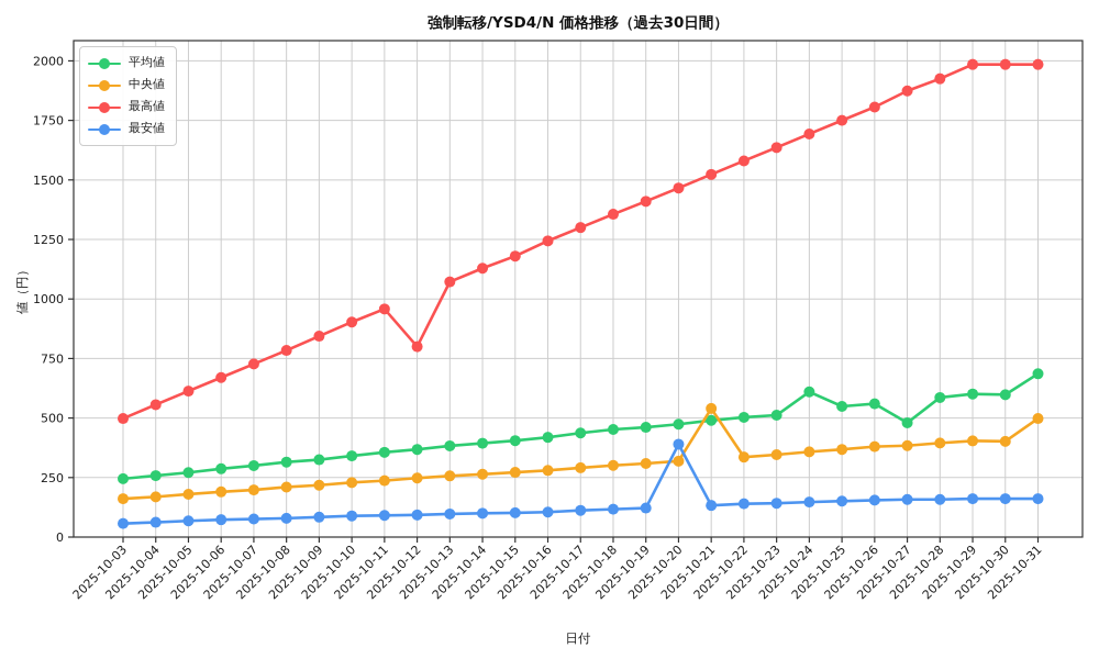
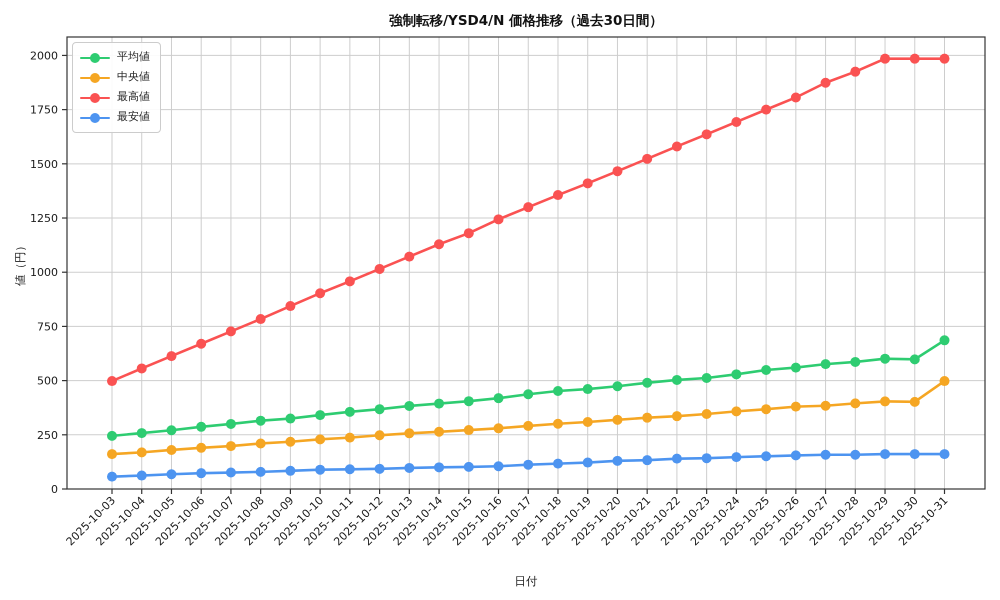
最高値/2025-10-12: 800 -> 1020
最安値/2025-10-20: 390 -> 130
中央値/2025-10-21: 540 -> 330
平均値/2025-10-24: 610 -> 530
平均値/2025-10-27: 480 -> 580
